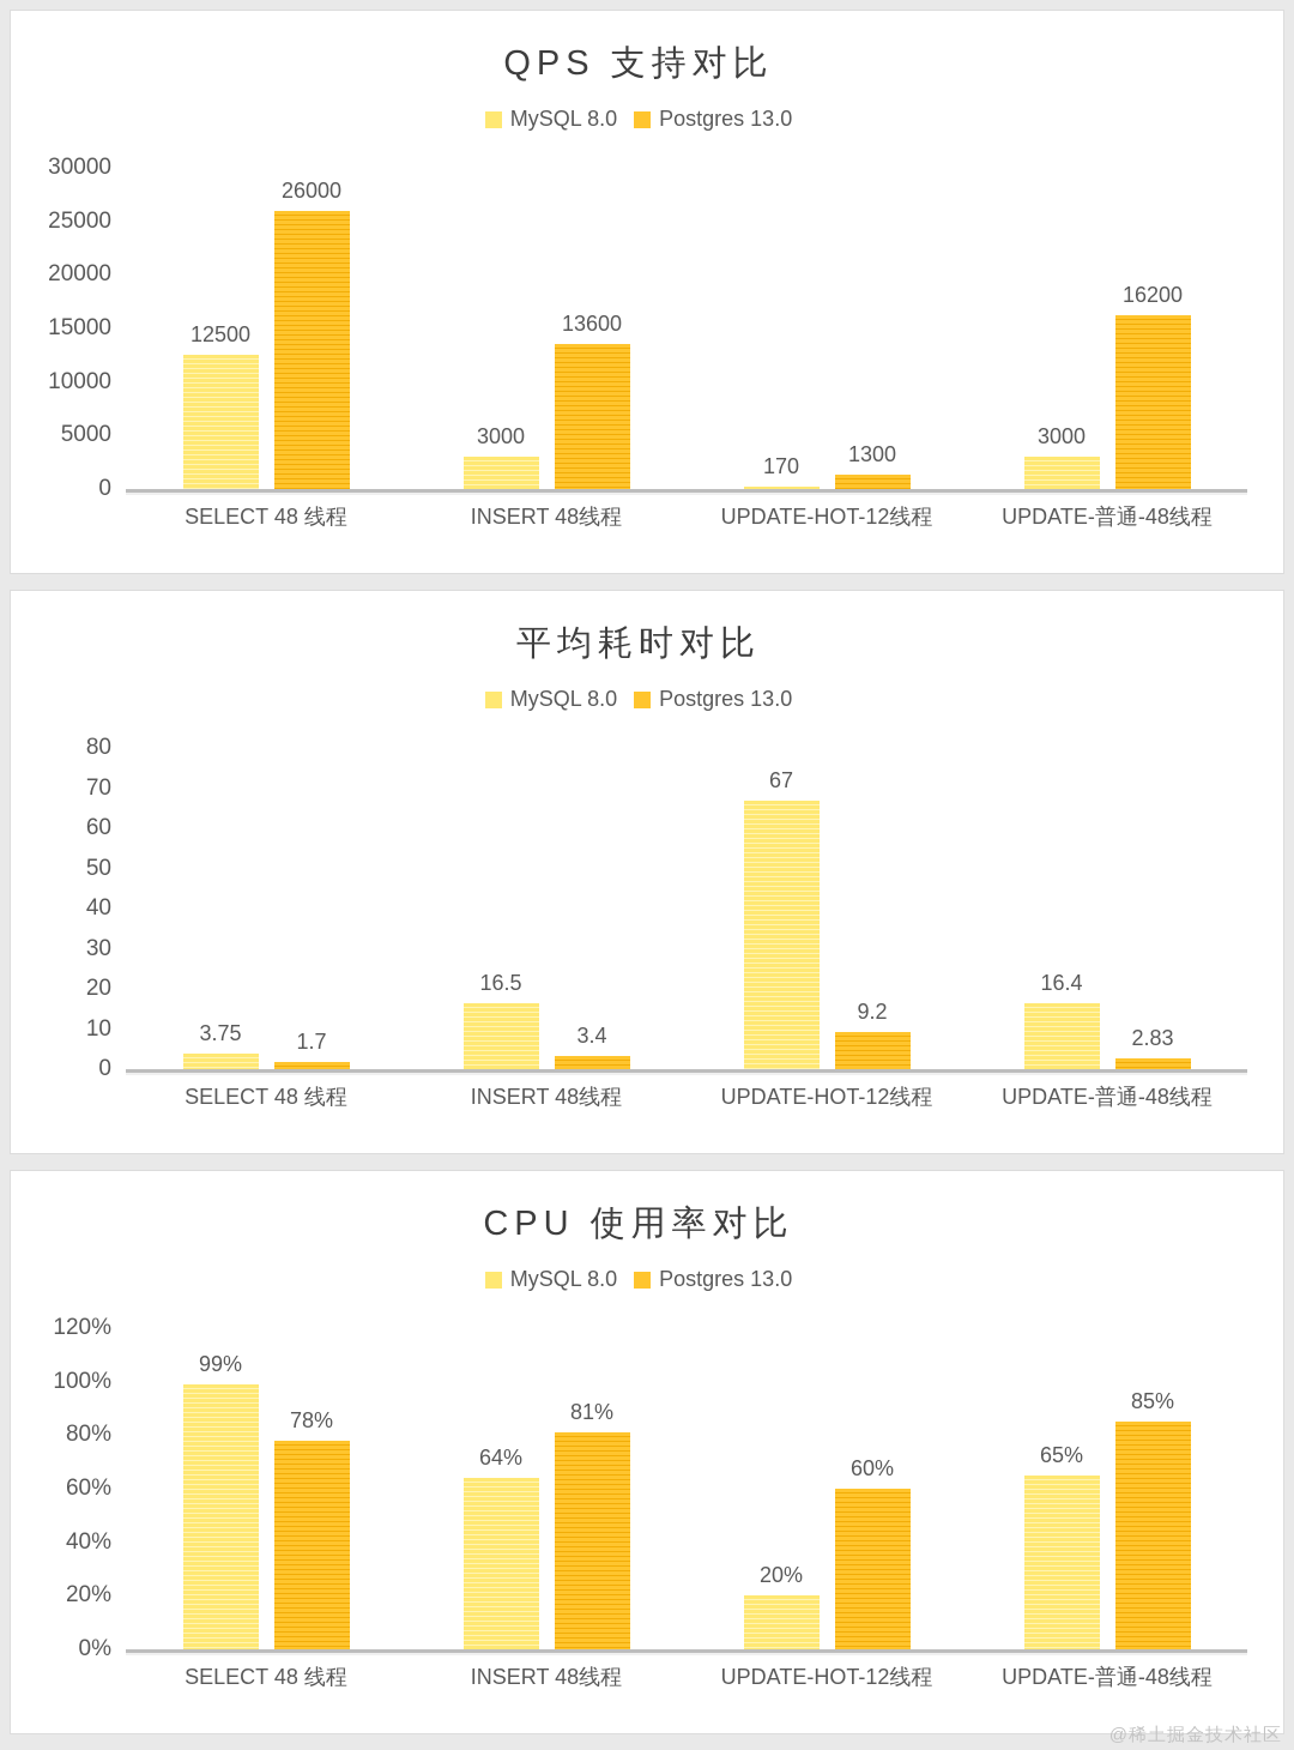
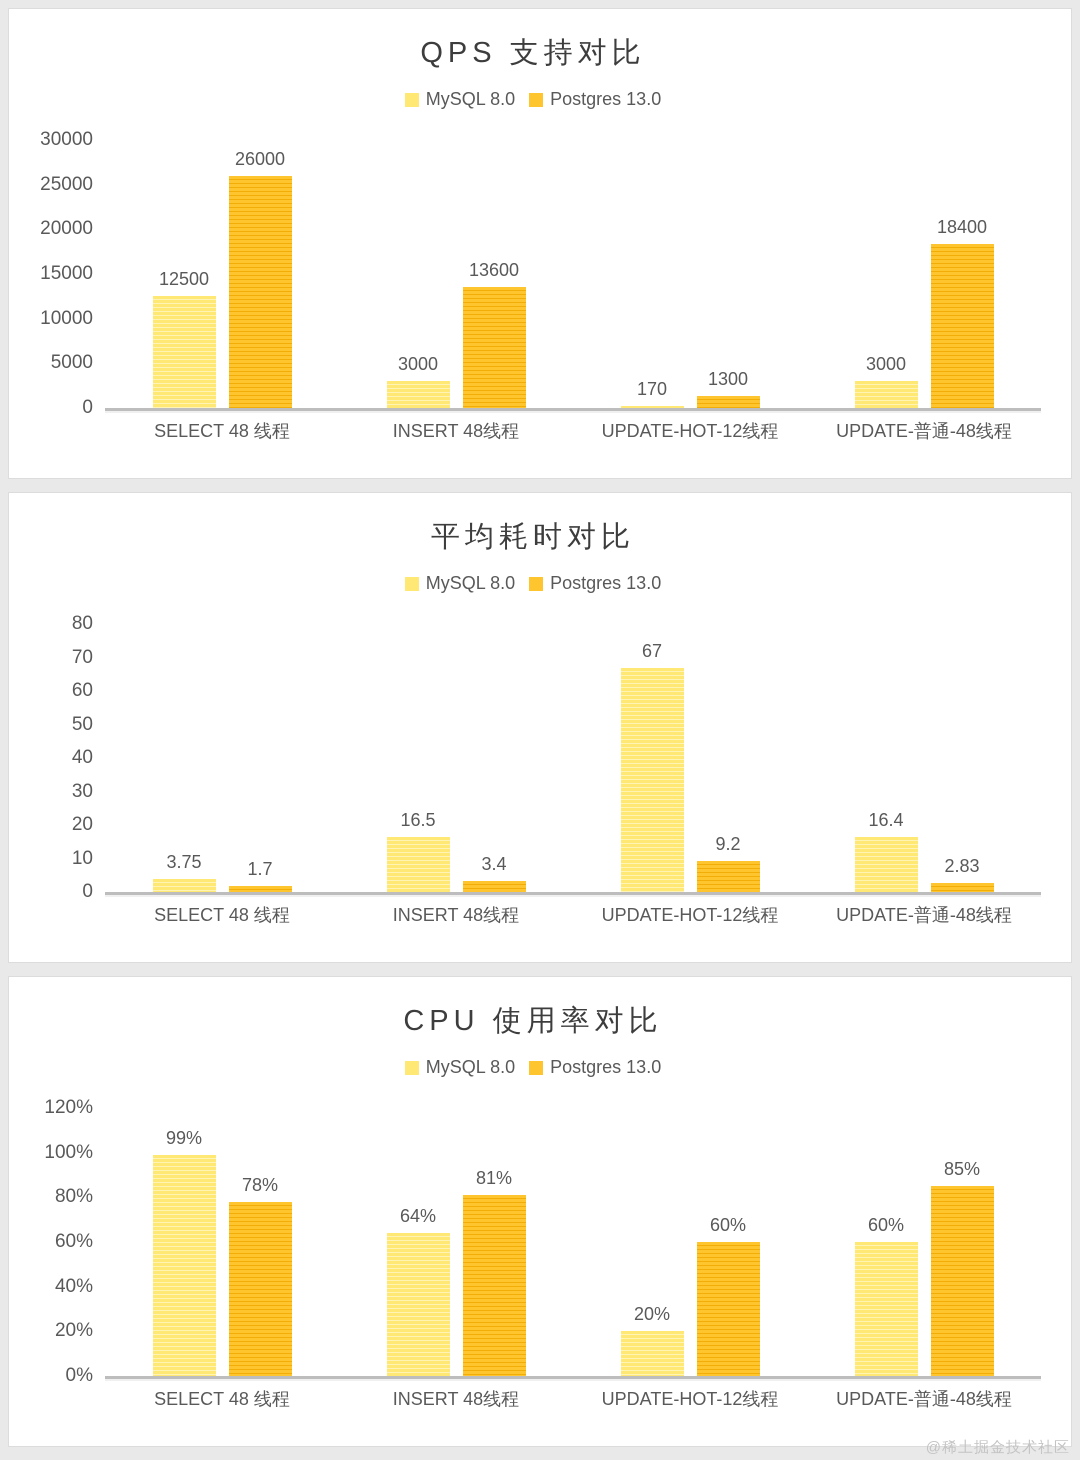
QPS 支持对比/Postgres 13.0/UPDATE-普通-48线程: 16200 -> 18400
CPU 使用率对比/MySQL 8.0/UPDATE-普通-48线程: 65% -> 60%
